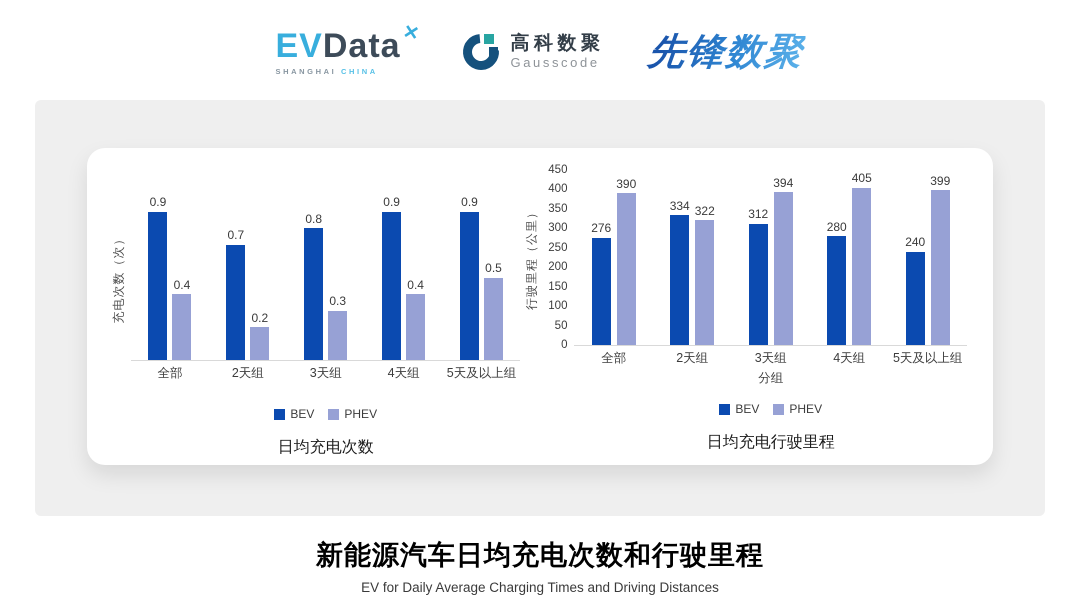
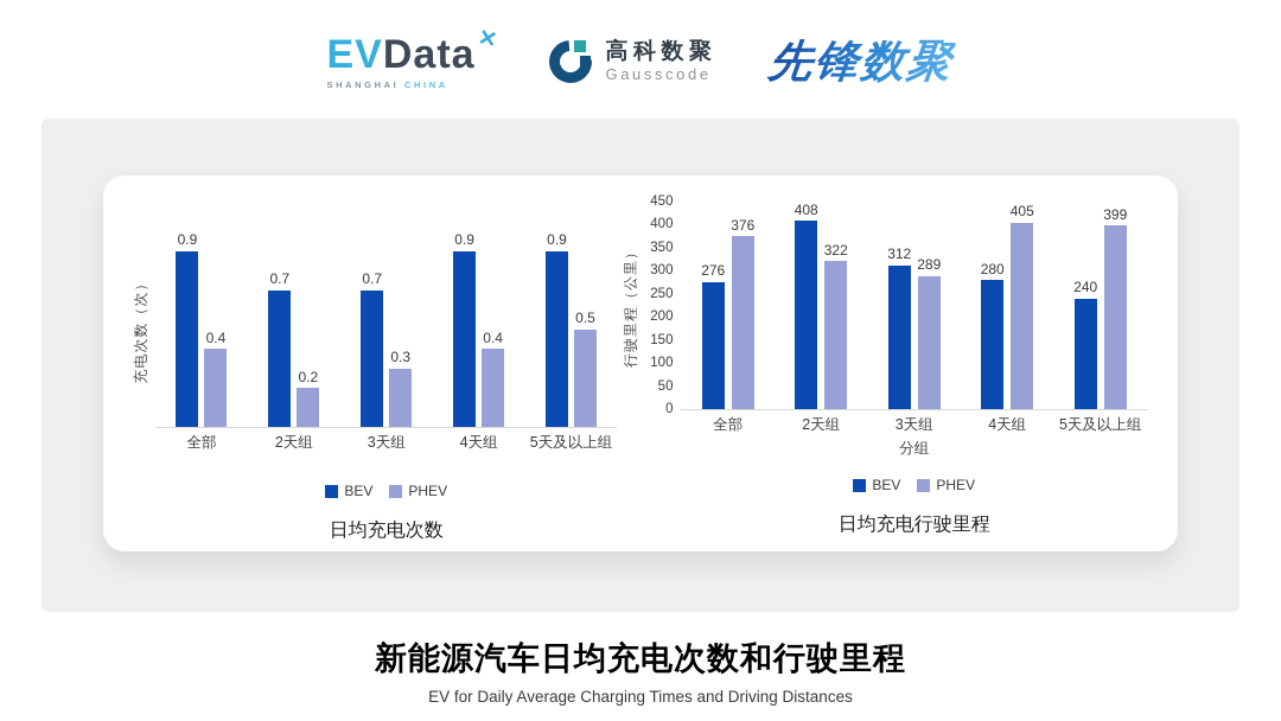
日均充电次数/BEV/3天组: 0.8 -> 0.7
日均充电行驶里程/PHEV/全部: 390 -> 376
日均充电行驶里程/BEV/2天组: 334 -> 408
日均充电行驶里程/PHEV/3天组: 394 -> 289
